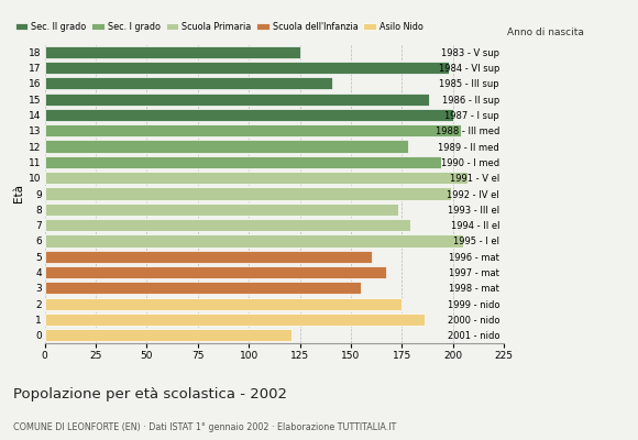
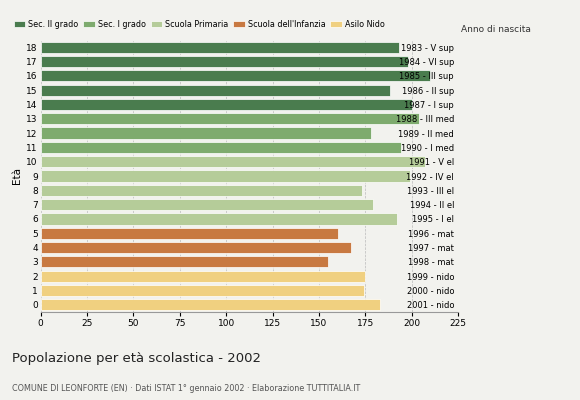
18: 125 -> 193
16: 141 -> 210
6: 205 -> 192
1: 186 -> 174
0: 121 -> 183
